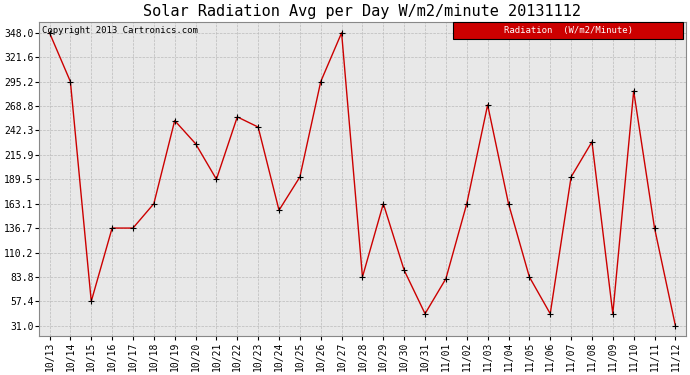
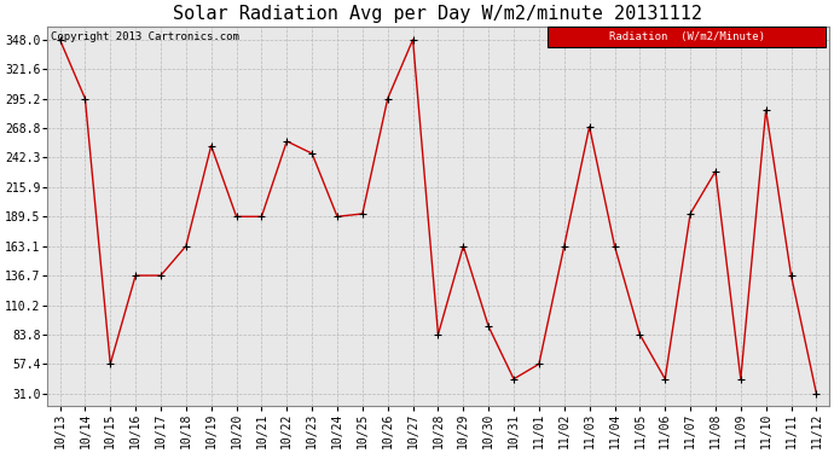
10/20: 228 -> 190
10/24: 156 -> 190
11/01: 82 -> 57
